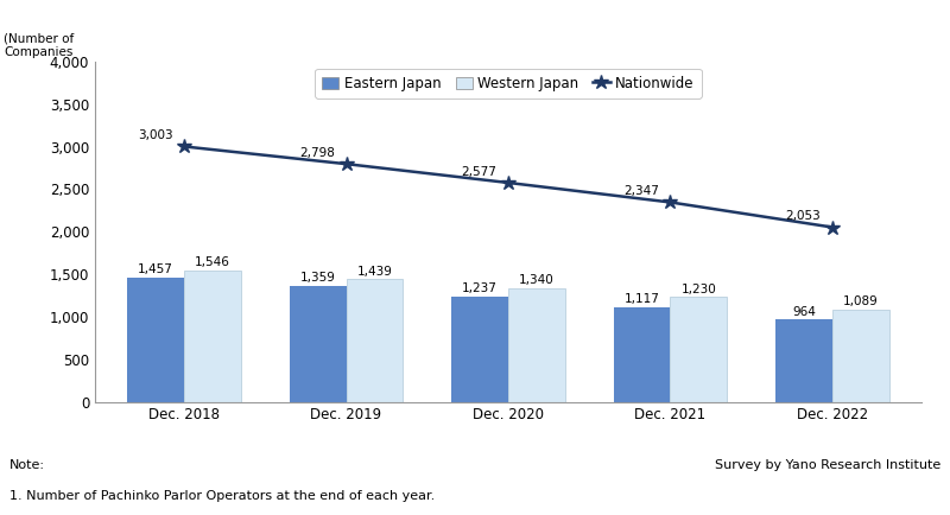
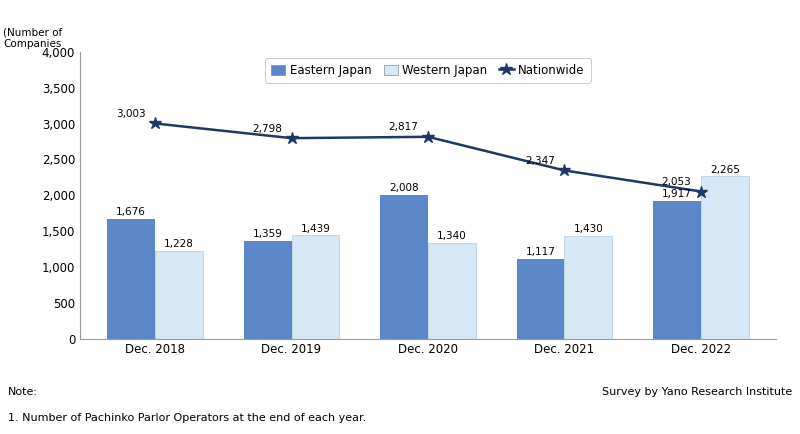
Eastern Japan/Dec. 2018: 1,457 -> 1,676
Western Japan/Dec. 2018: 1,546 -> 1,228
Eastern Japan/Dec. 2020: 1,237 -> 2,008
Nationwide/Dec. 2020: 2,577 -> 2,817
Western Japan/Dec. 2021: 1,230 -> 1,430
Eastern Japan/Dec. 2022: 964 -> 1,917
Western Japan/Dec. 2022: 1,089 -> 2,265
